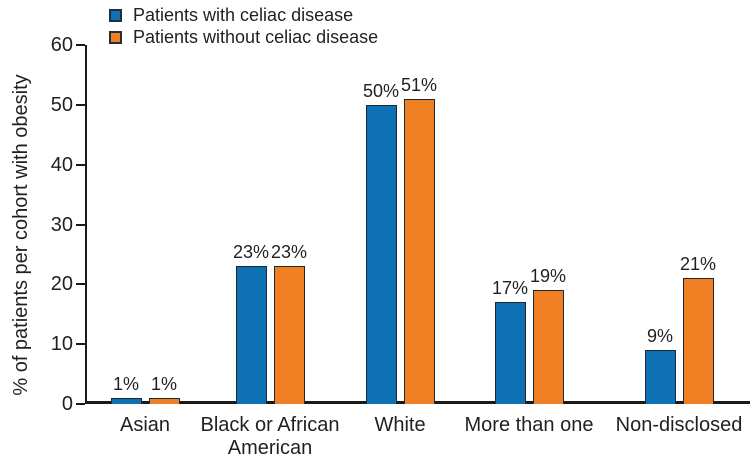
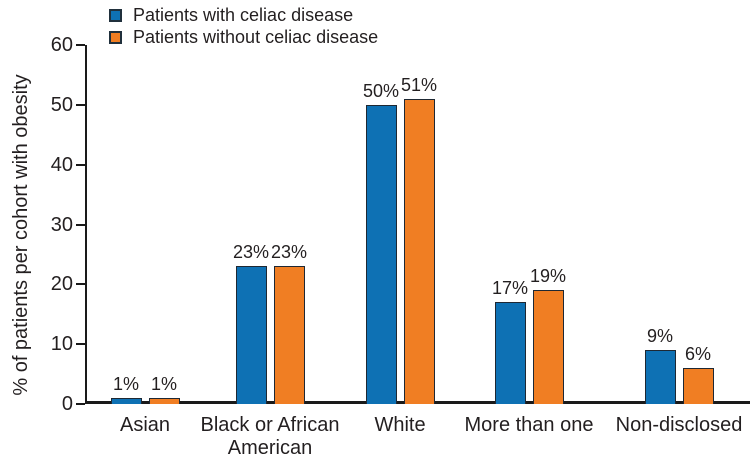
Patients without celiac disease/Non-disclosed: 21% -> 6%
